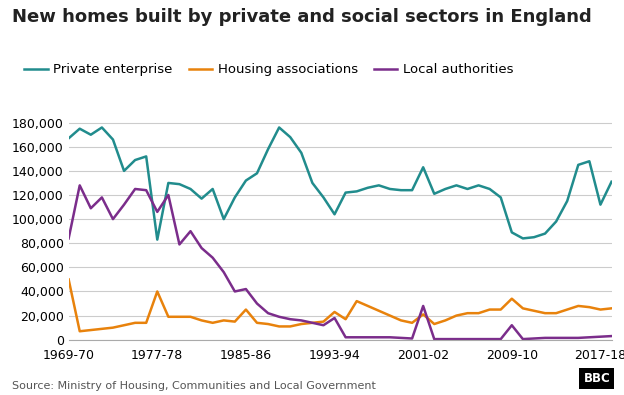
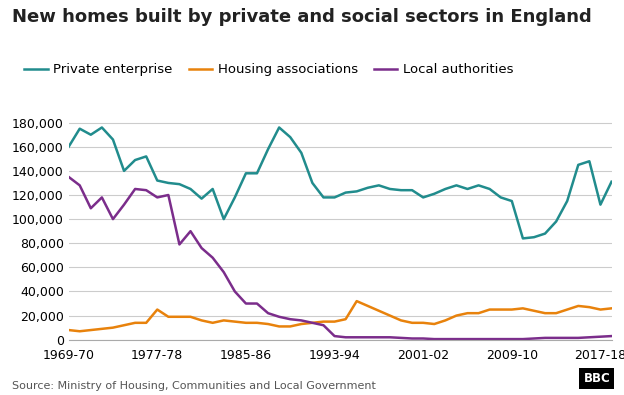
Private enterprise/1969-70: 167,000 -> 160,000
Housing associations/1969-70: 50,000 -> 8,000
Local authorities/1969-70: 84,000 -> 135,000
Private enterprise/1977-78: 83,000 -> 132,000
Housing associations/1977-78: 40,000 -> 25,000
Local authorities/1977-78: 106,000 -> 118,000
Private enterprise/1985-86: 132,000 -> 138,000
Housing associations/1985-86: 25,000 -> 14,000
Local authorities/1985-86: 42,000 -> 30,000
Private enterprise/1993-94: 104,000 -> 118,000
Housing associations/1993-94: 23,000 -> 15,000
Local authorities/1993-94: 18,000 -> 3,000
Private enterprise/2001-02: 143,000 -> 118,000
Housing associations/2001-02: 21,000 -> 14,000
Local authorities/2001-02: 28,000 -> 1,000
Private enterprise/2009-10: 89,000 -> 115,000
Housing associations/2009-10: 34,000 -> 25,000
Local authorities/2009-10: 12,000 -> 0
